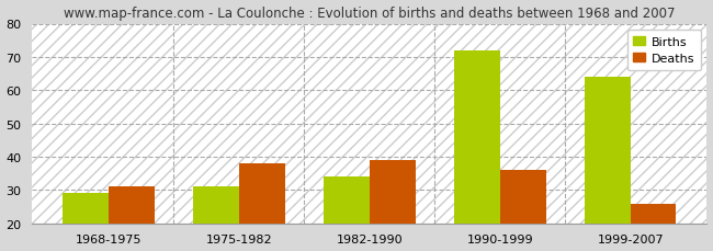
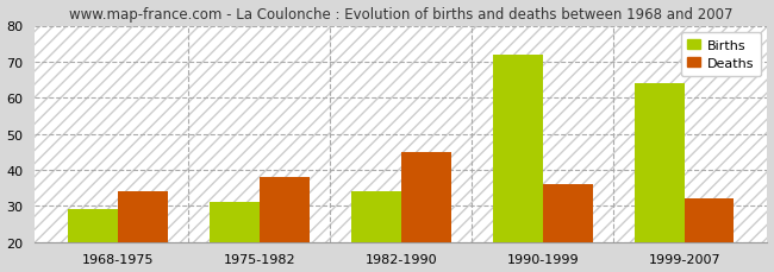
Deaths/1968-1975: 31 -> 34
Deaths/1982-1990: 39 -> 45
Deaths/1999-2007: 26 -> 32
